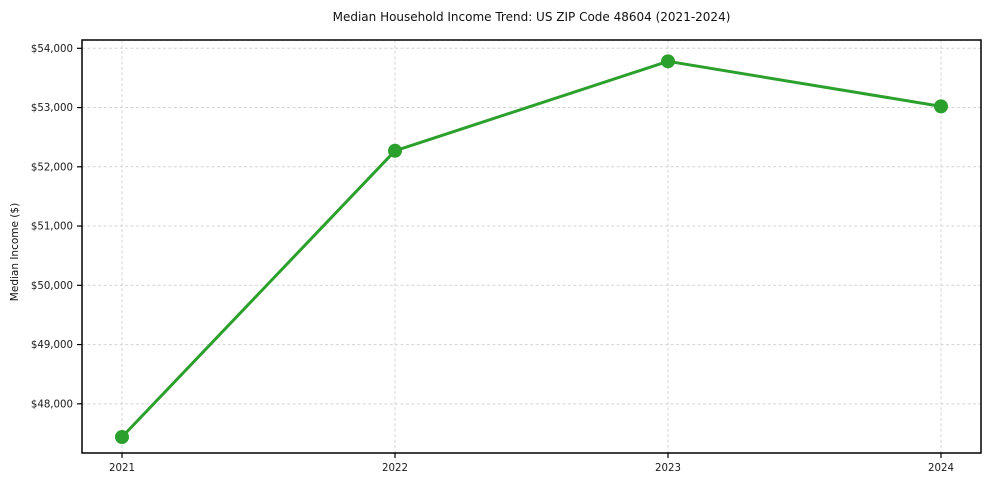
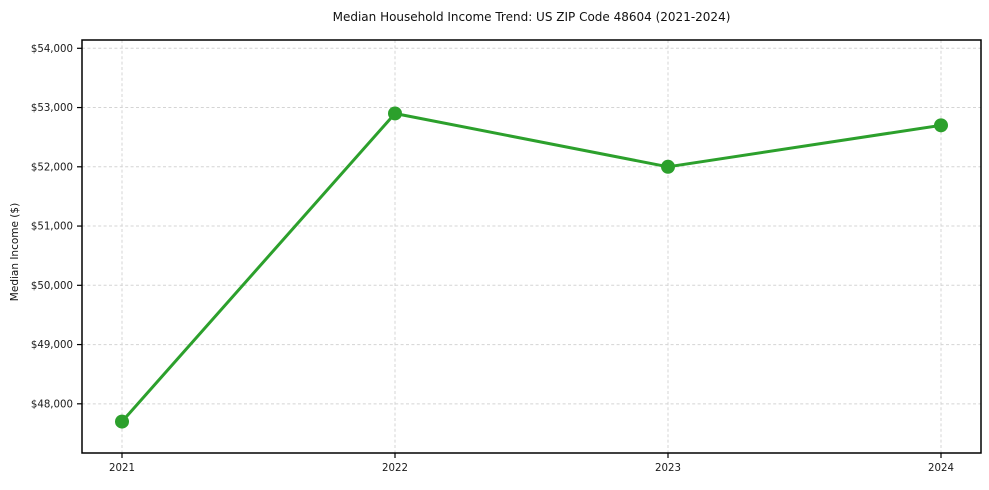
2021: $47400 -> $47700
2022: $52300 -> $52900
2023: $53800 -> $52000
2024: $53000 -> $52700
